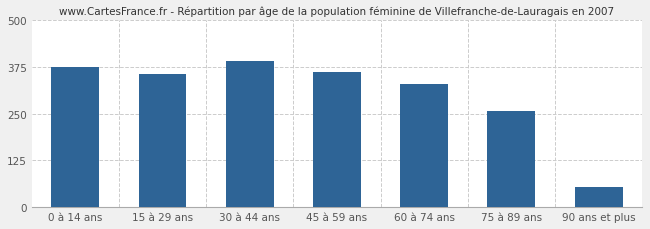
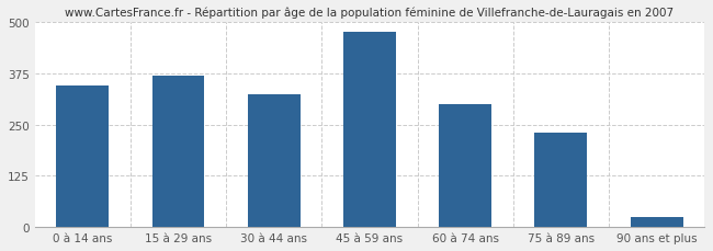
0 à 14 ans: 375 -> 345
15 à 29 ans: 355 -> 370
30 à 44 ans: 390 -> 325
45 à 59 ans: 362 -> 475
60 à 74 ans: 328 -> 300
75 à 89 ans: 257 -> 230
90 ans et plus: 55 -> 25
